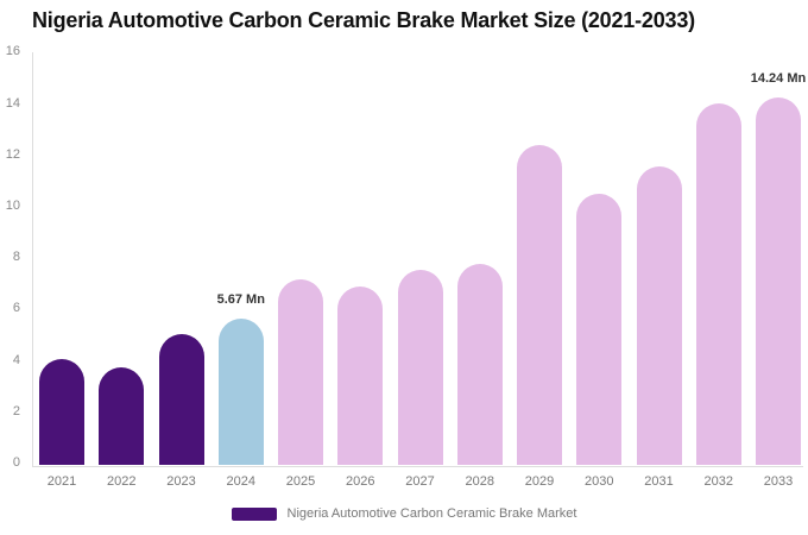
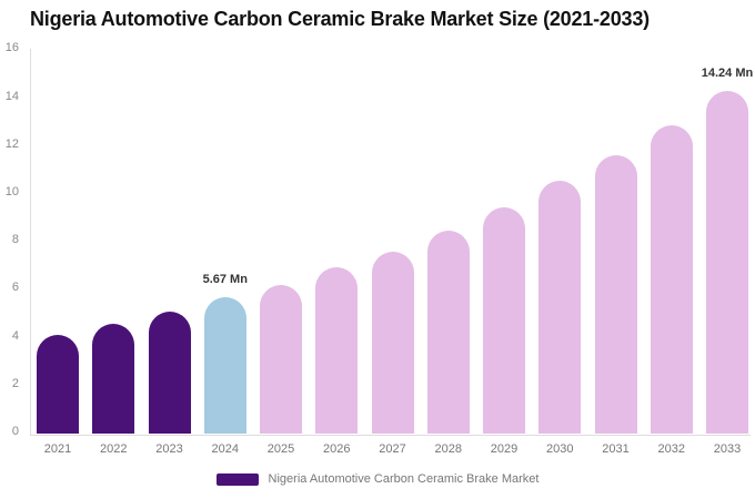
2022: 3.8 -> 4.6
2025: 7.2 -> 6.2
2028: 7.8 -> 8.4
2029: 12.4 -> 9.4
2032: 14.0 -> 12.8
